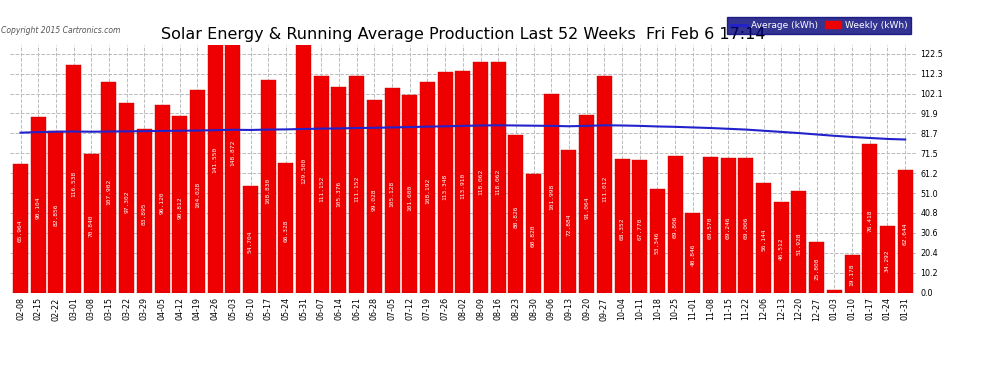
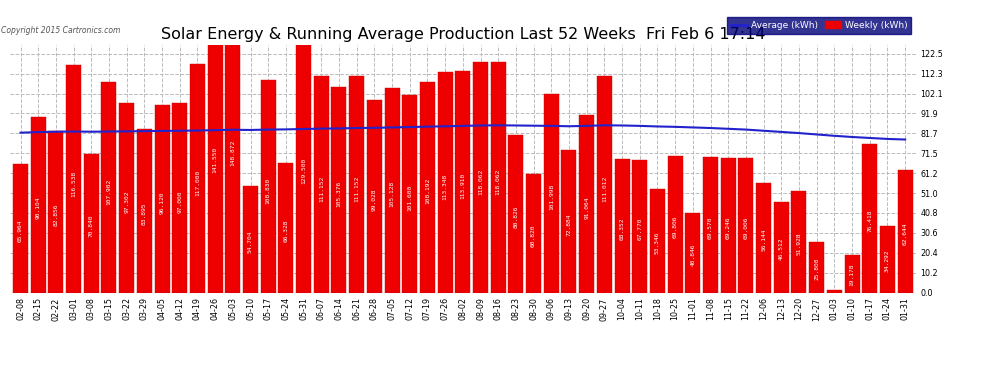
Weekly (kWh)/04-12: 91 -> 97
Weekly (kWh)/04-19: 104 -> 117
